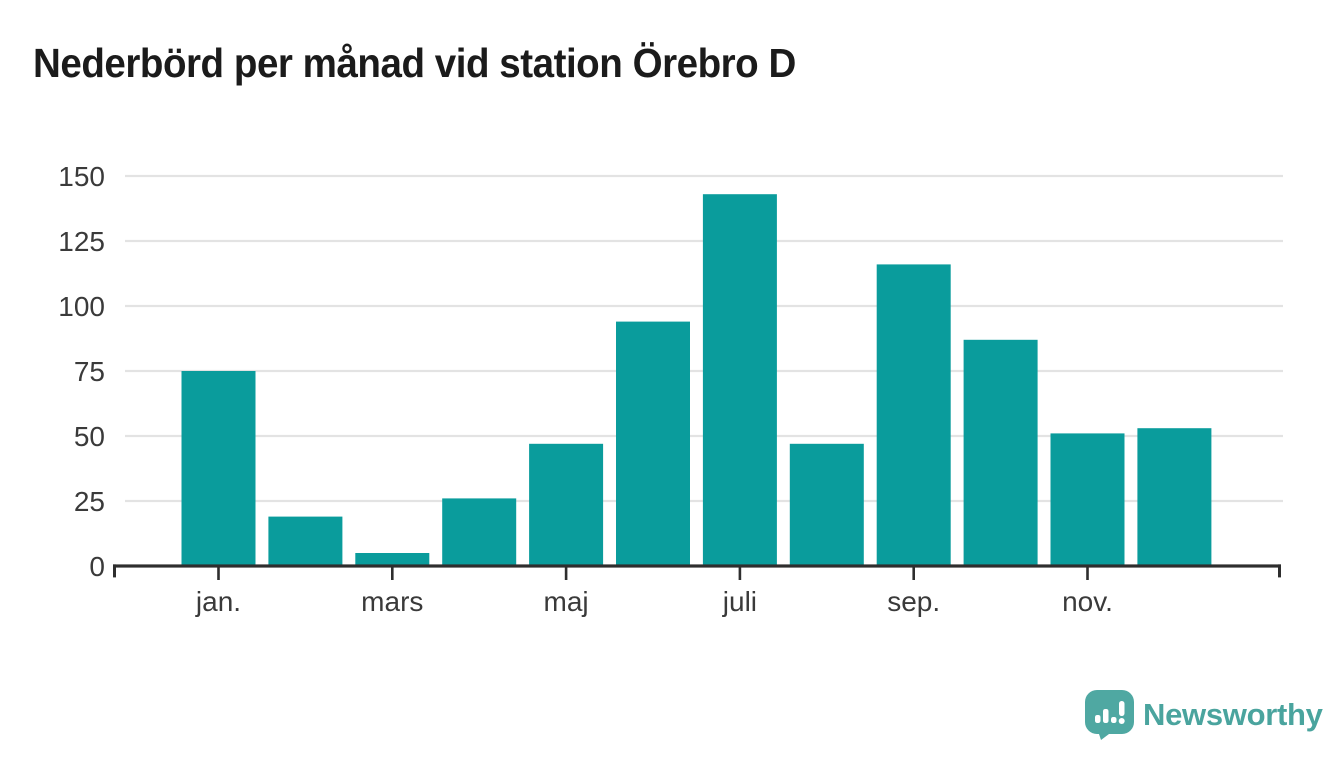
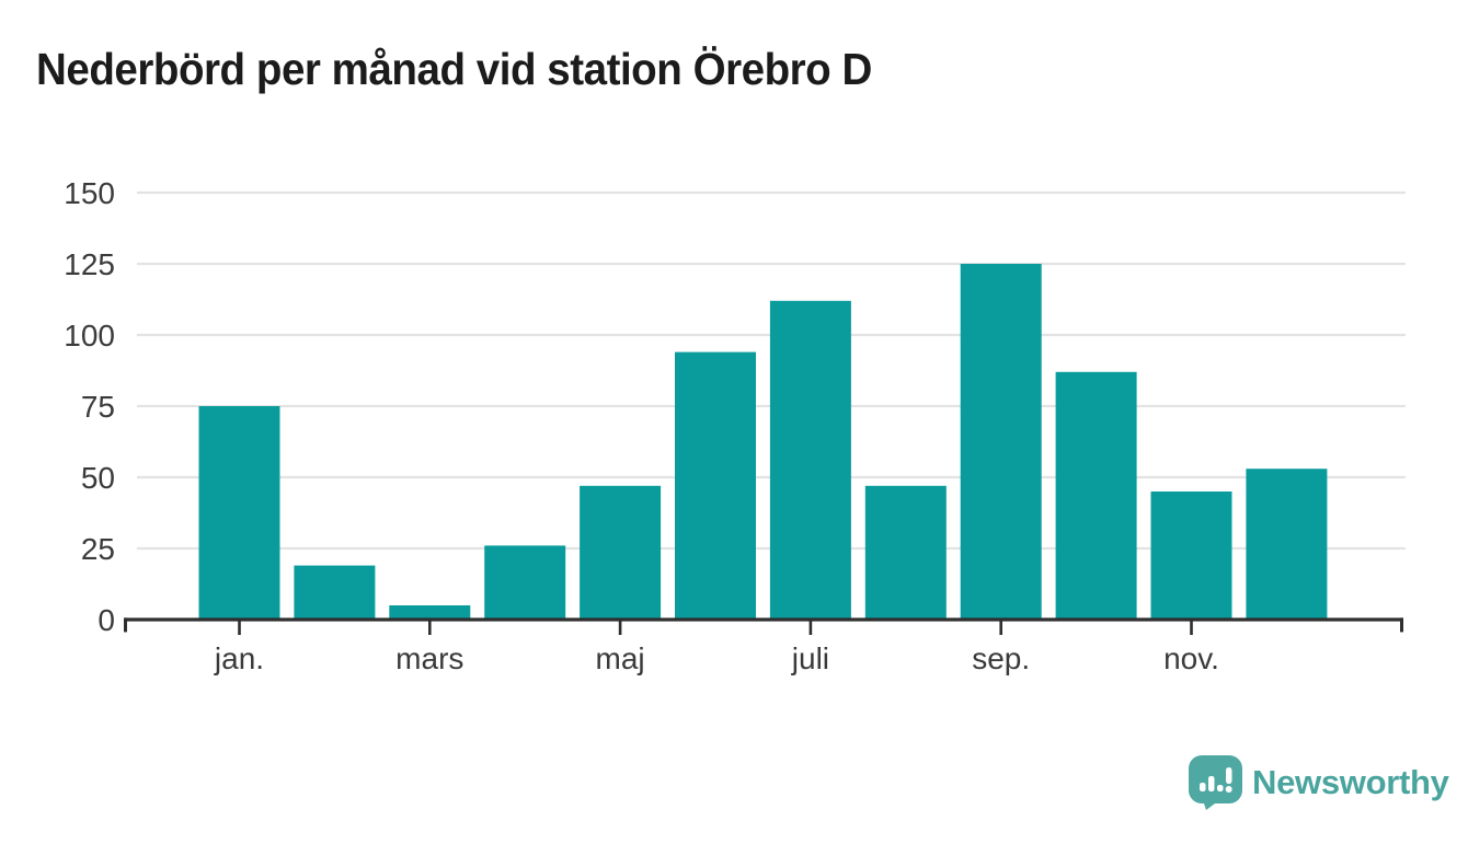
juli: 143 -> 112
sep.: 116 -> 125
nov.: 51 -> 45
